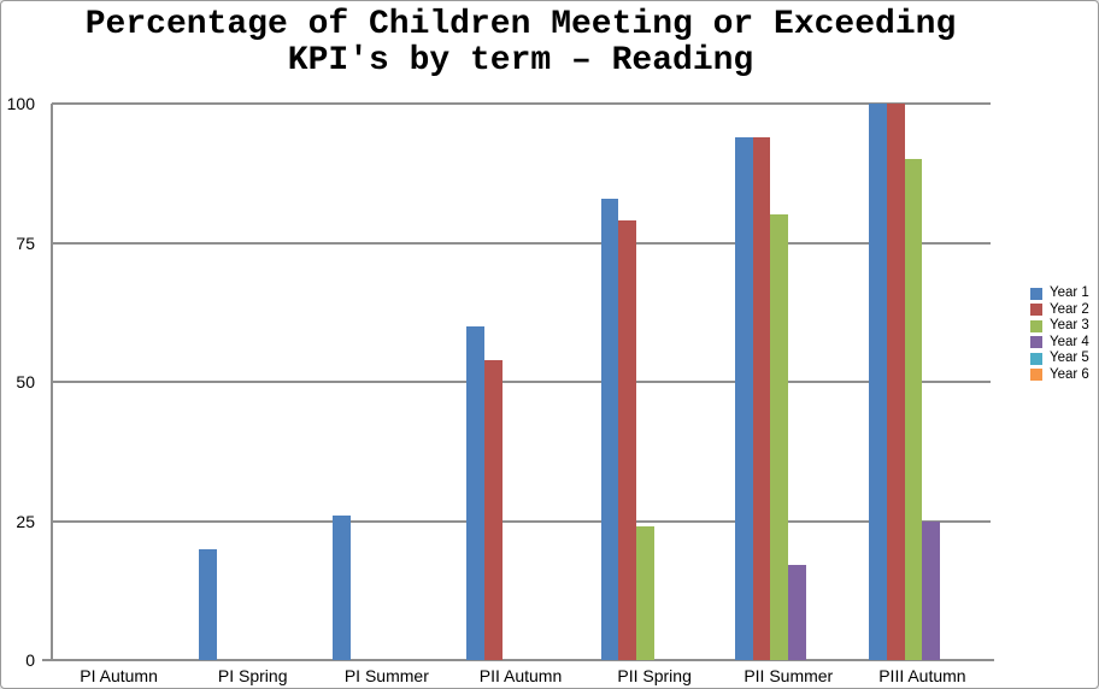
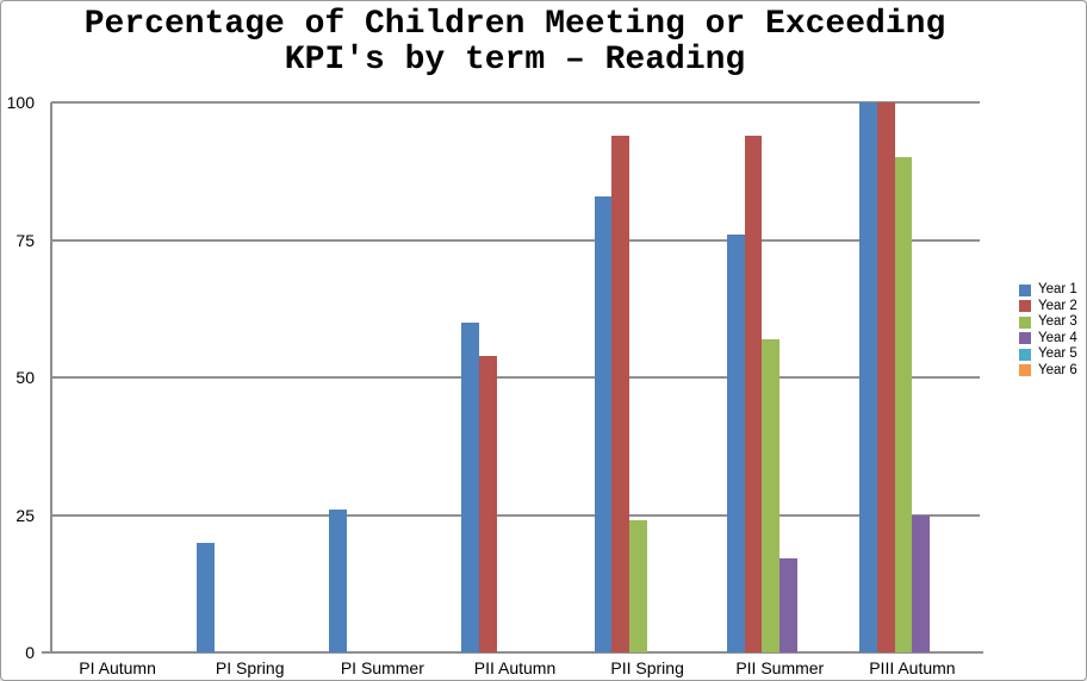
Year 2/PII Spring: 79 -> 94
Year 1/PII Summer: 94 -> 76
Year 3/PII Summer: 80 -> 57
